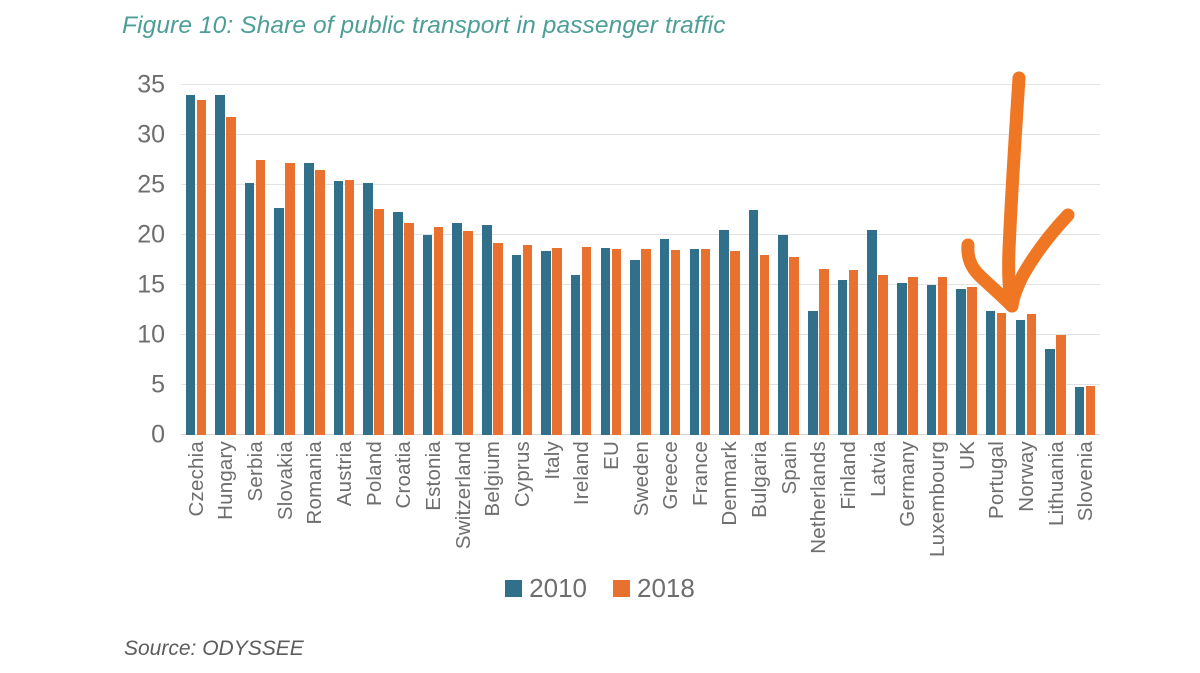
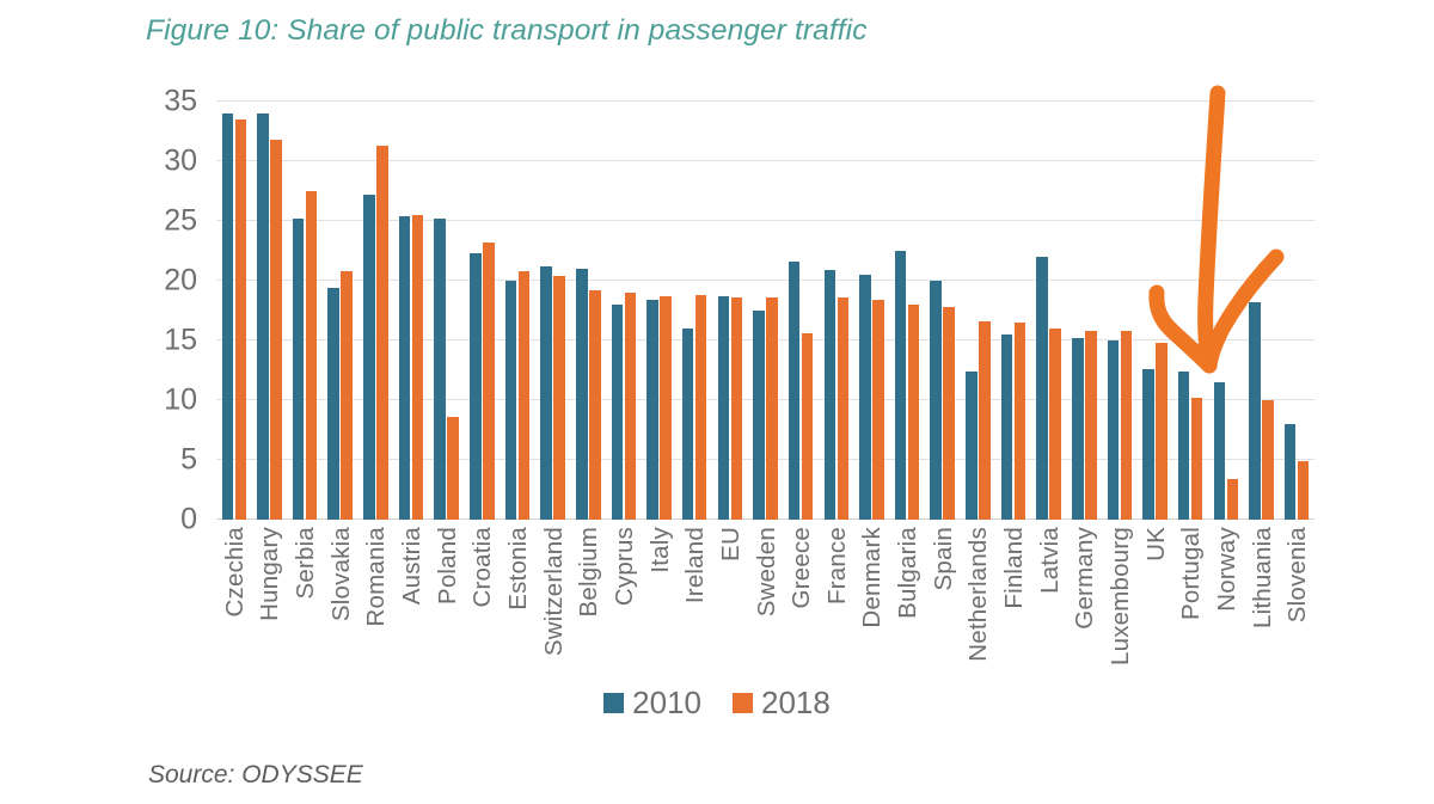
2010/Slovakia: 22.7 -> 19.4
2018/Slovakia: 27.2 -> 20.8
2018/Romania: 26.5 -> 31.3
2018/Poland: 22.6 -> 8.6
2018/Croatia: 21.2 -> 23.2
2010/Greece: 19.6 -> 21.6
2018/Greece: 18.5 -> 15.6
2010/France: 18.6 -> 20.9
2010/Latvia: 20.5 -> 22.0
2010/UK: 14.6 -> 12.6
2018/Portugal: 12.2 -> 10.2
2018/Norway: 12.1 -> 3.4
2010/Lithuania: 8.6 -> 18.2
2010/Slovenia: 4.8 -> 8.0
